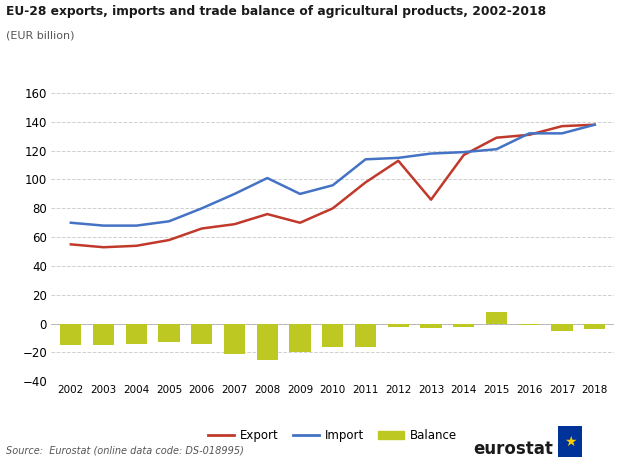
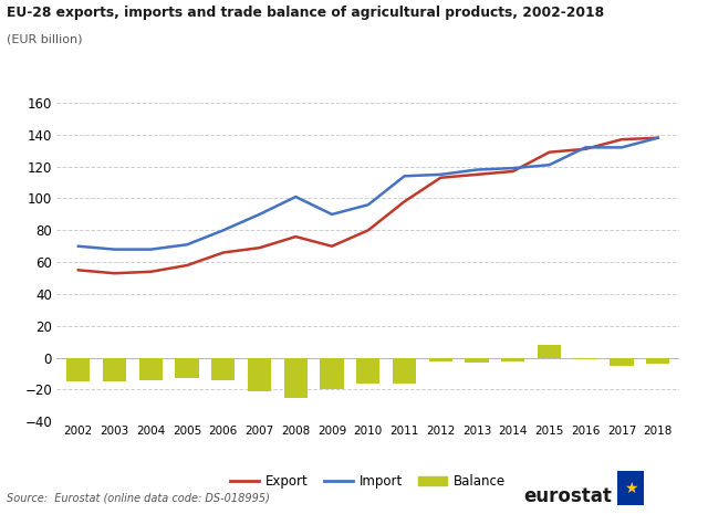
Export/2013: 86 -> 115
